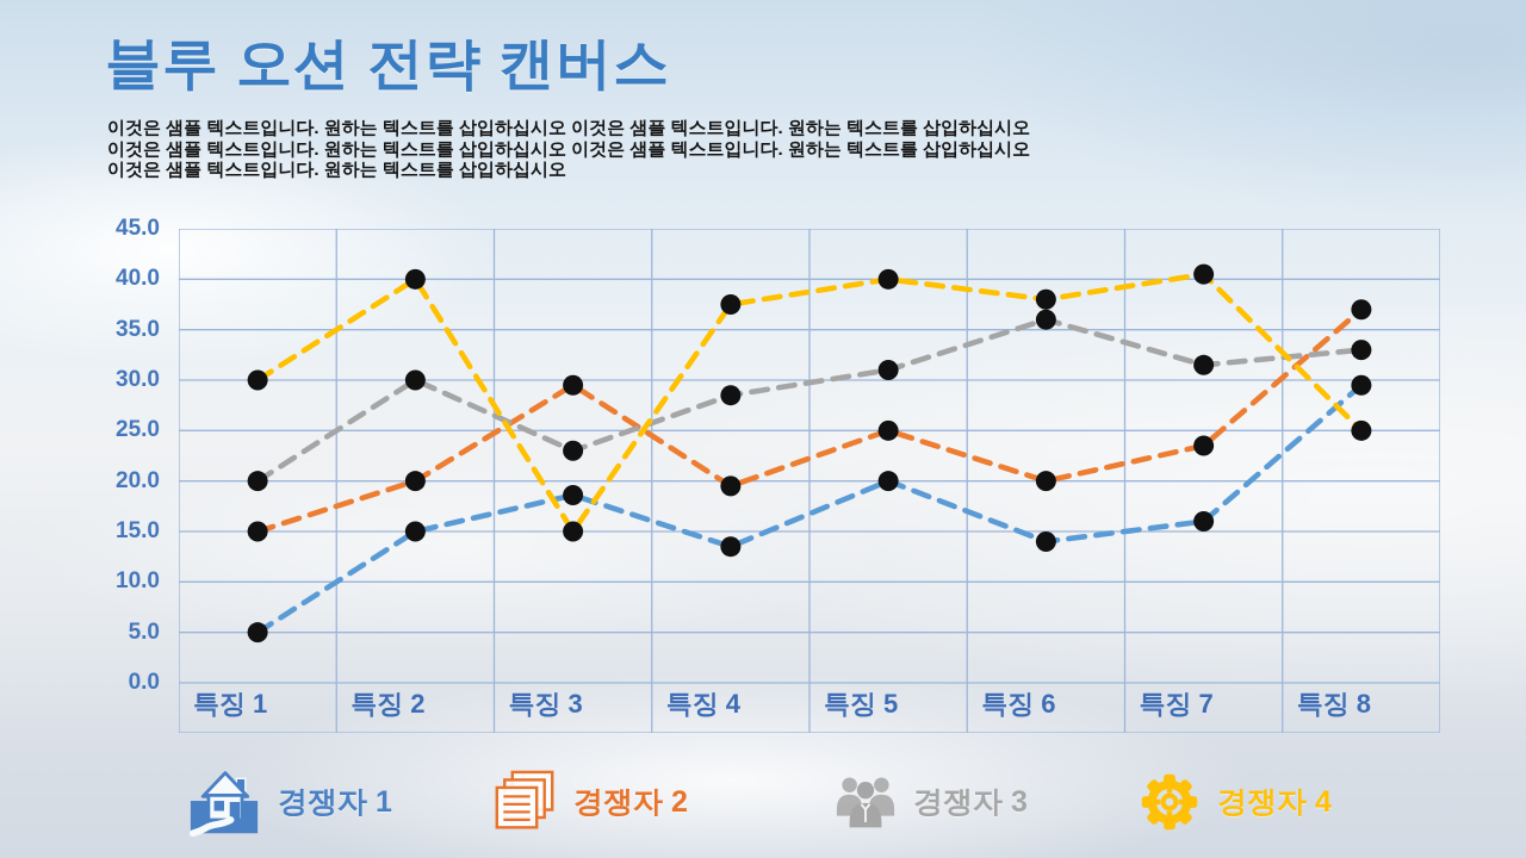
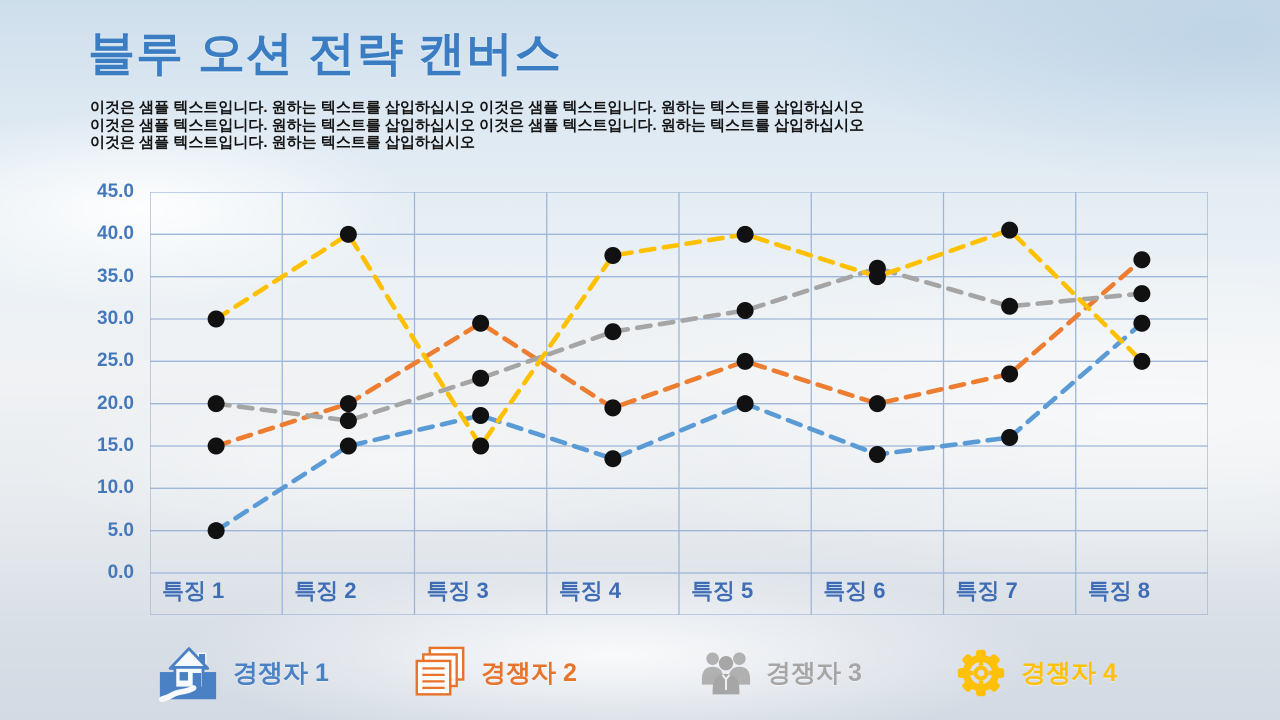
경쟁자 3/특징 2: 30 -> 18
경쟁자 4/특징 6: 38 -> 35
